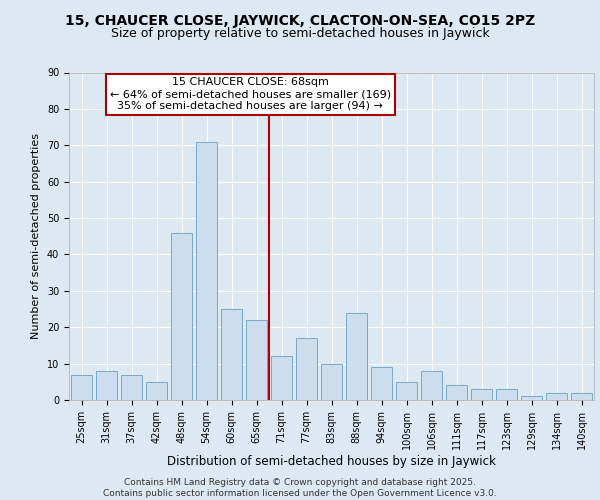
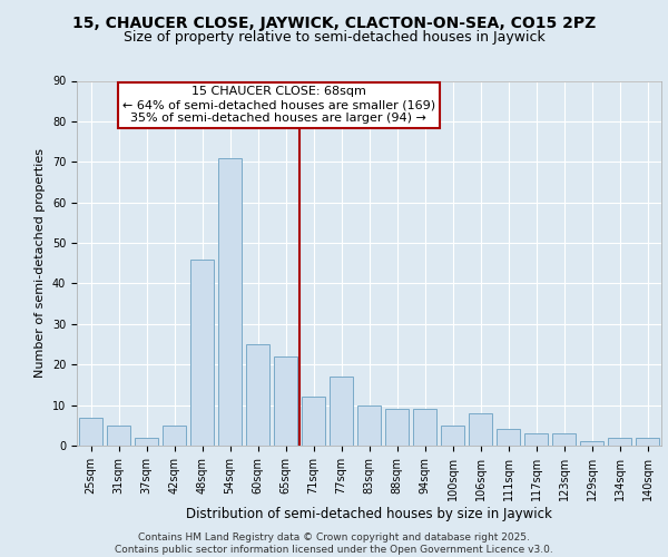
31sqm: 8 -> 5
37sqm: 7 -> 2
88sqm: 24 -> 9
